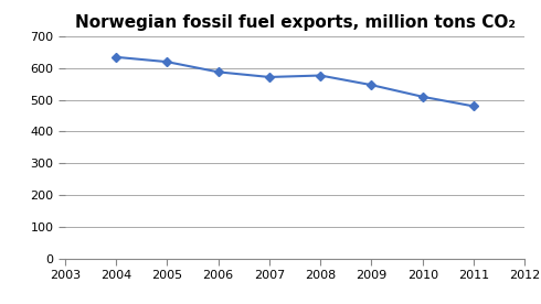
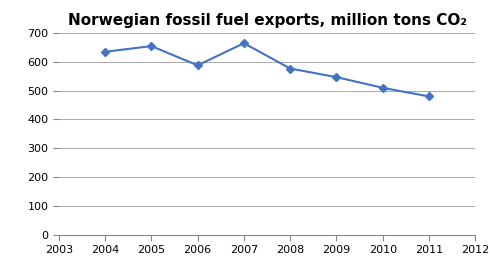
2005: 620 -> 655
2007: 572 -> 665
